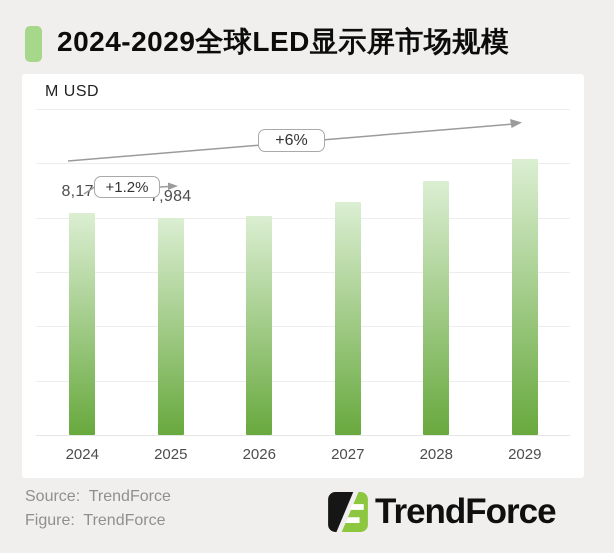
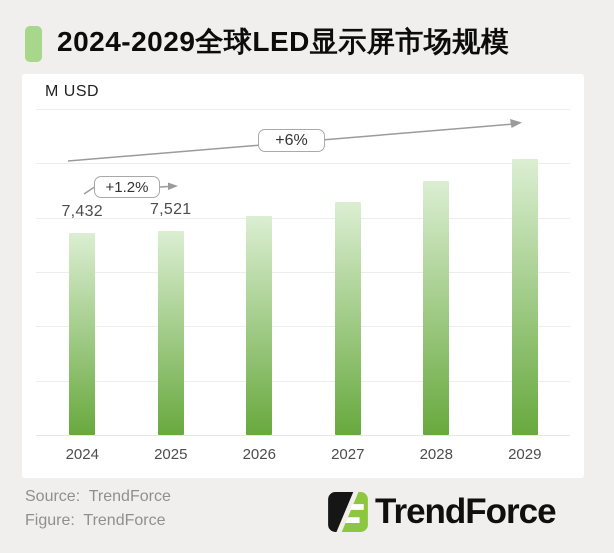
2024: 8,178 -> 7,432
2025: 7,984 -> 7,521
